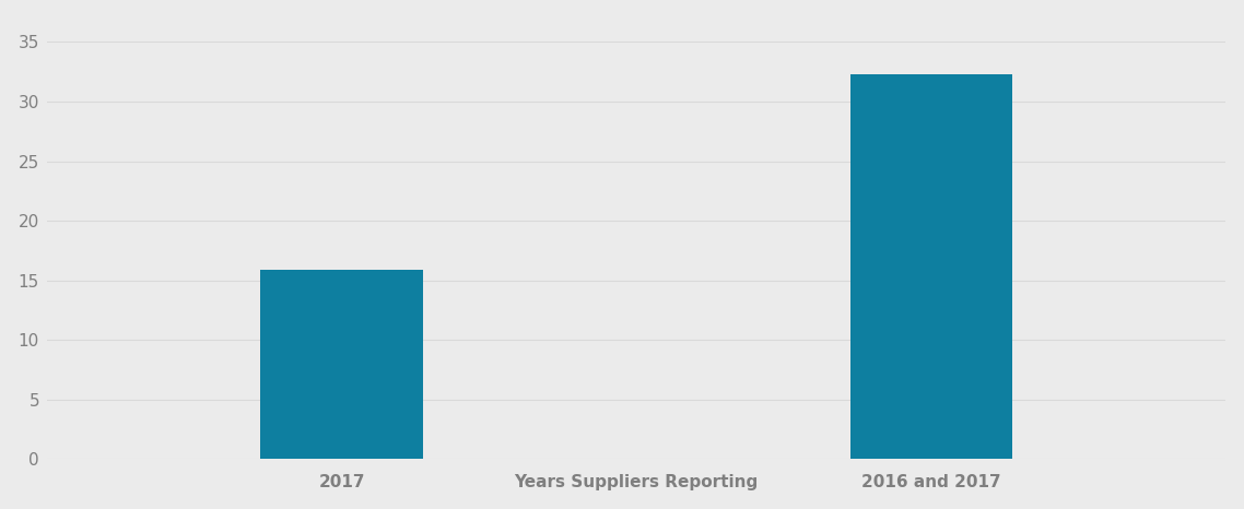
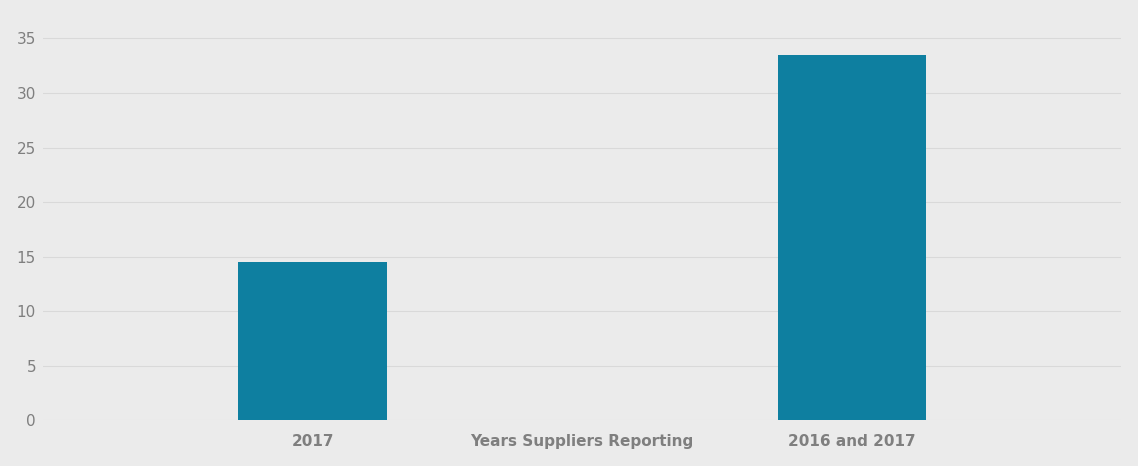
2017: 15.9 -> 14.5
2016 and 2017: 32.3 -> 33.5
